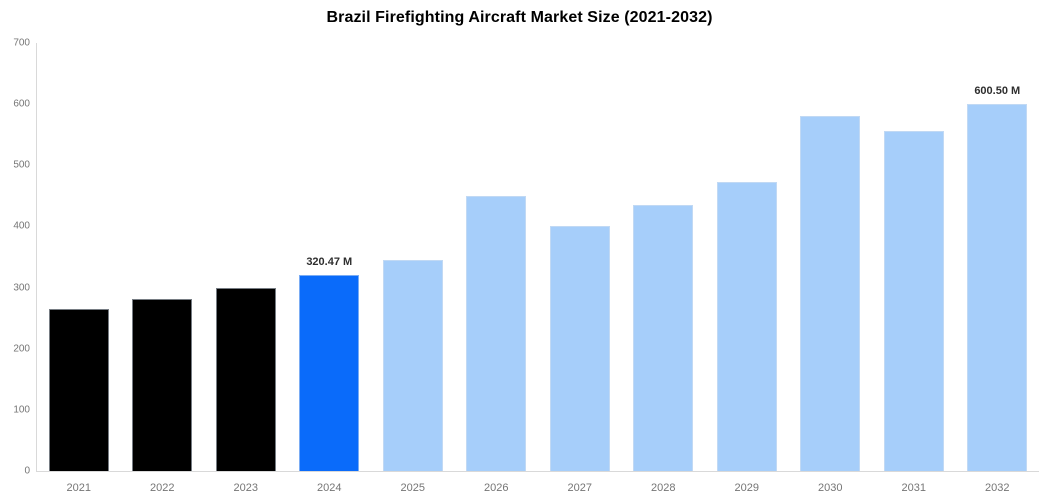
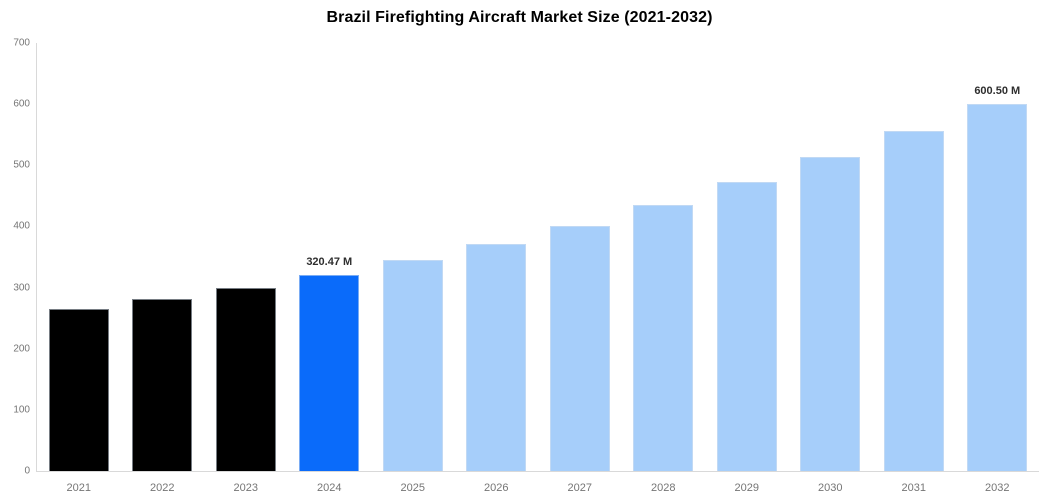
2026: 450 -> 370
2030: 580 -> 510
